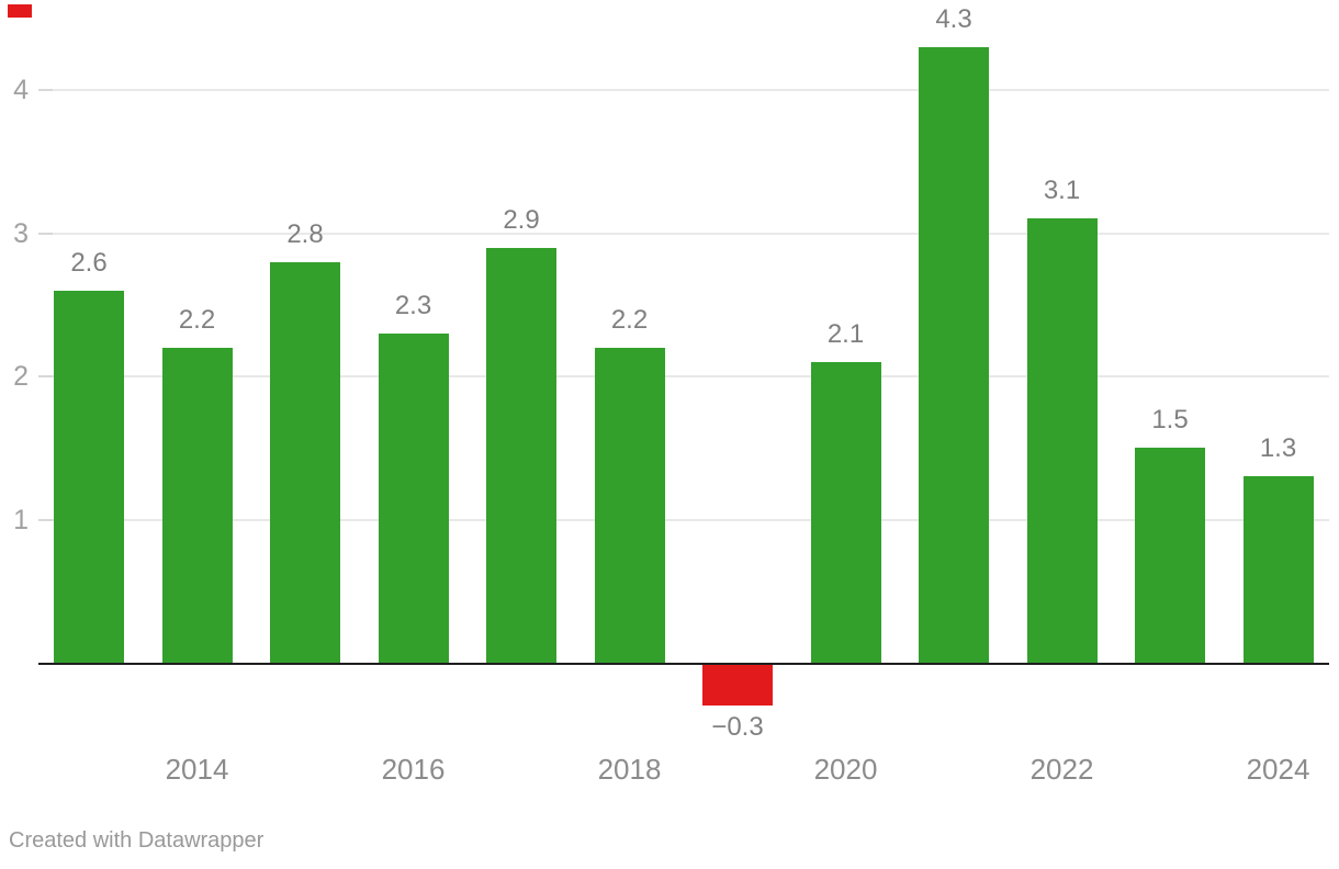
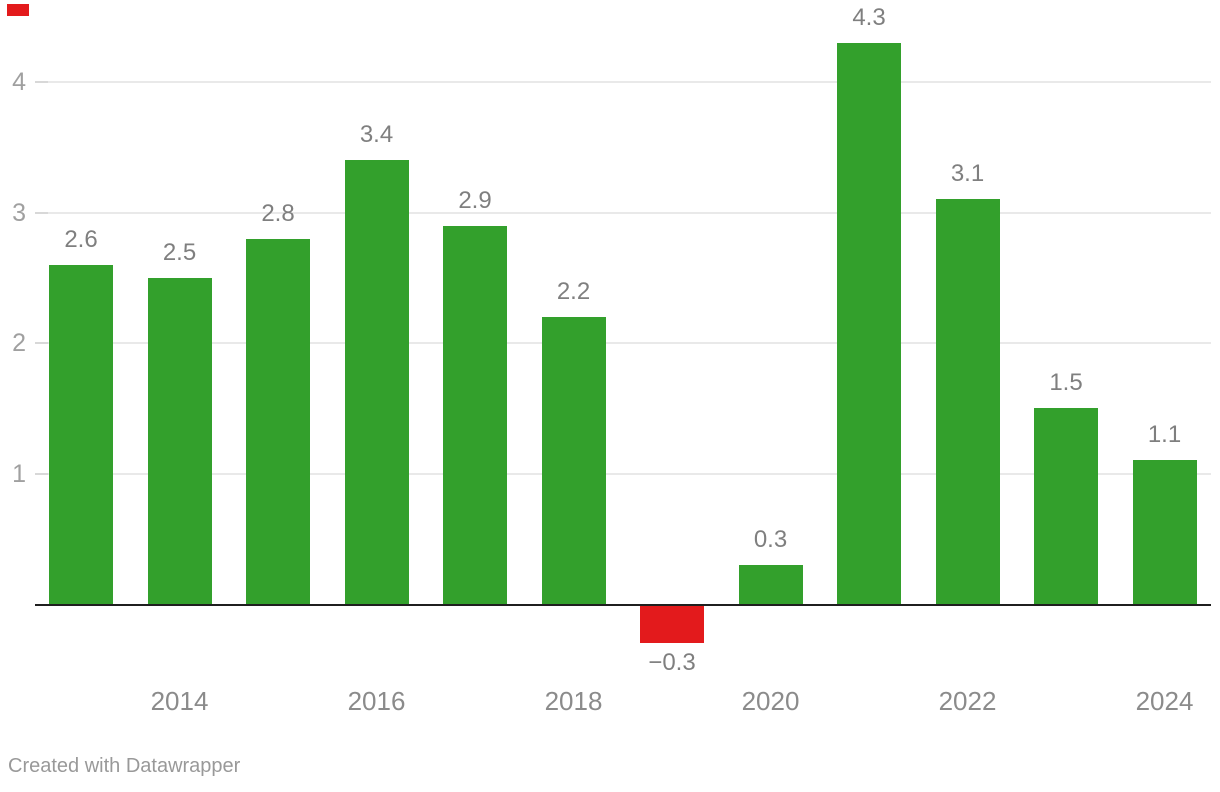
2014: 2.2 -> 2.5
2016: 2.3 -> 3.4
2020: 2.1 -> 0.3
2024: 1.3 -> 1.1
